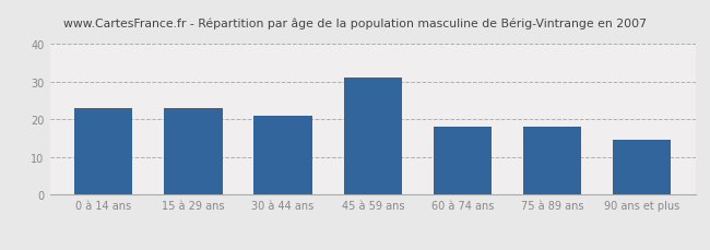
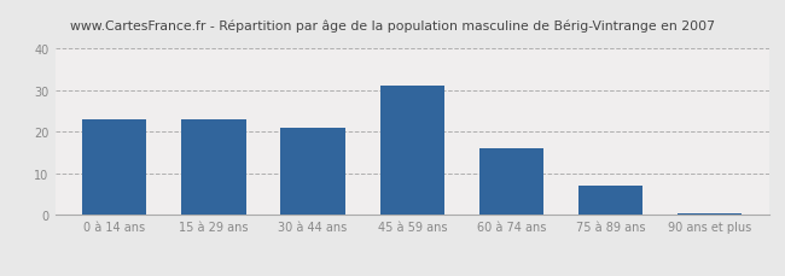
60 à 74 ans: 18.0 -> 16.0
75 à 89 ans: 18.0 -> 7.0
90 ans et plus: 14.5 -> 0.5
